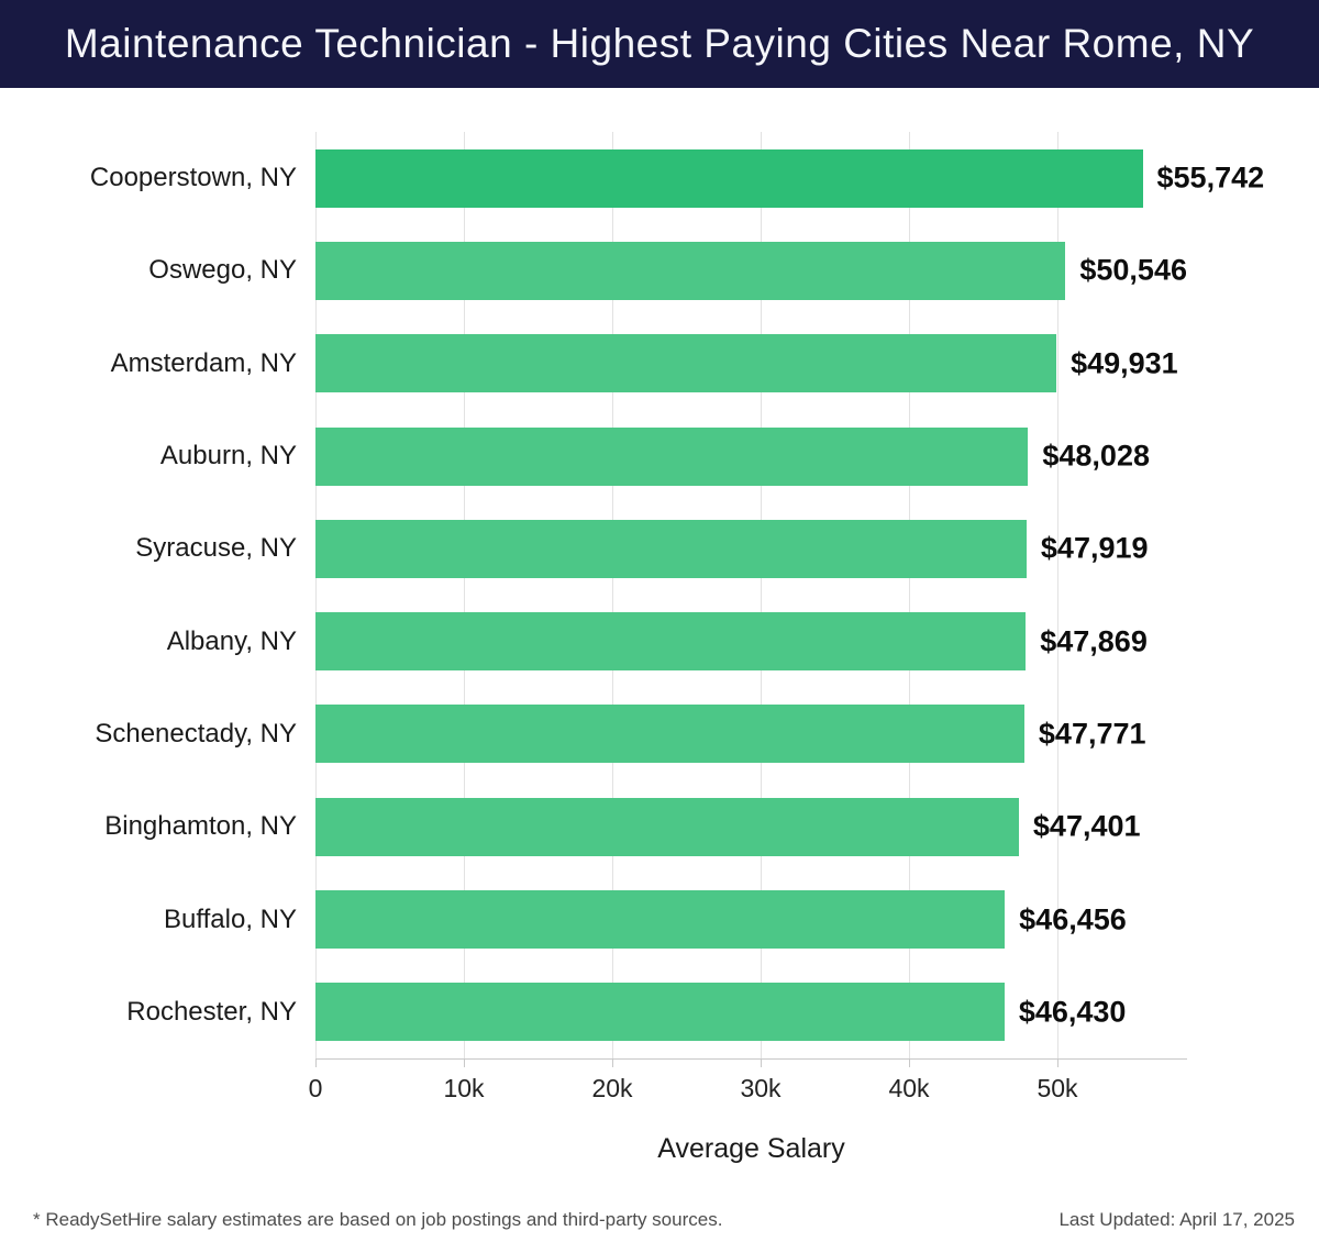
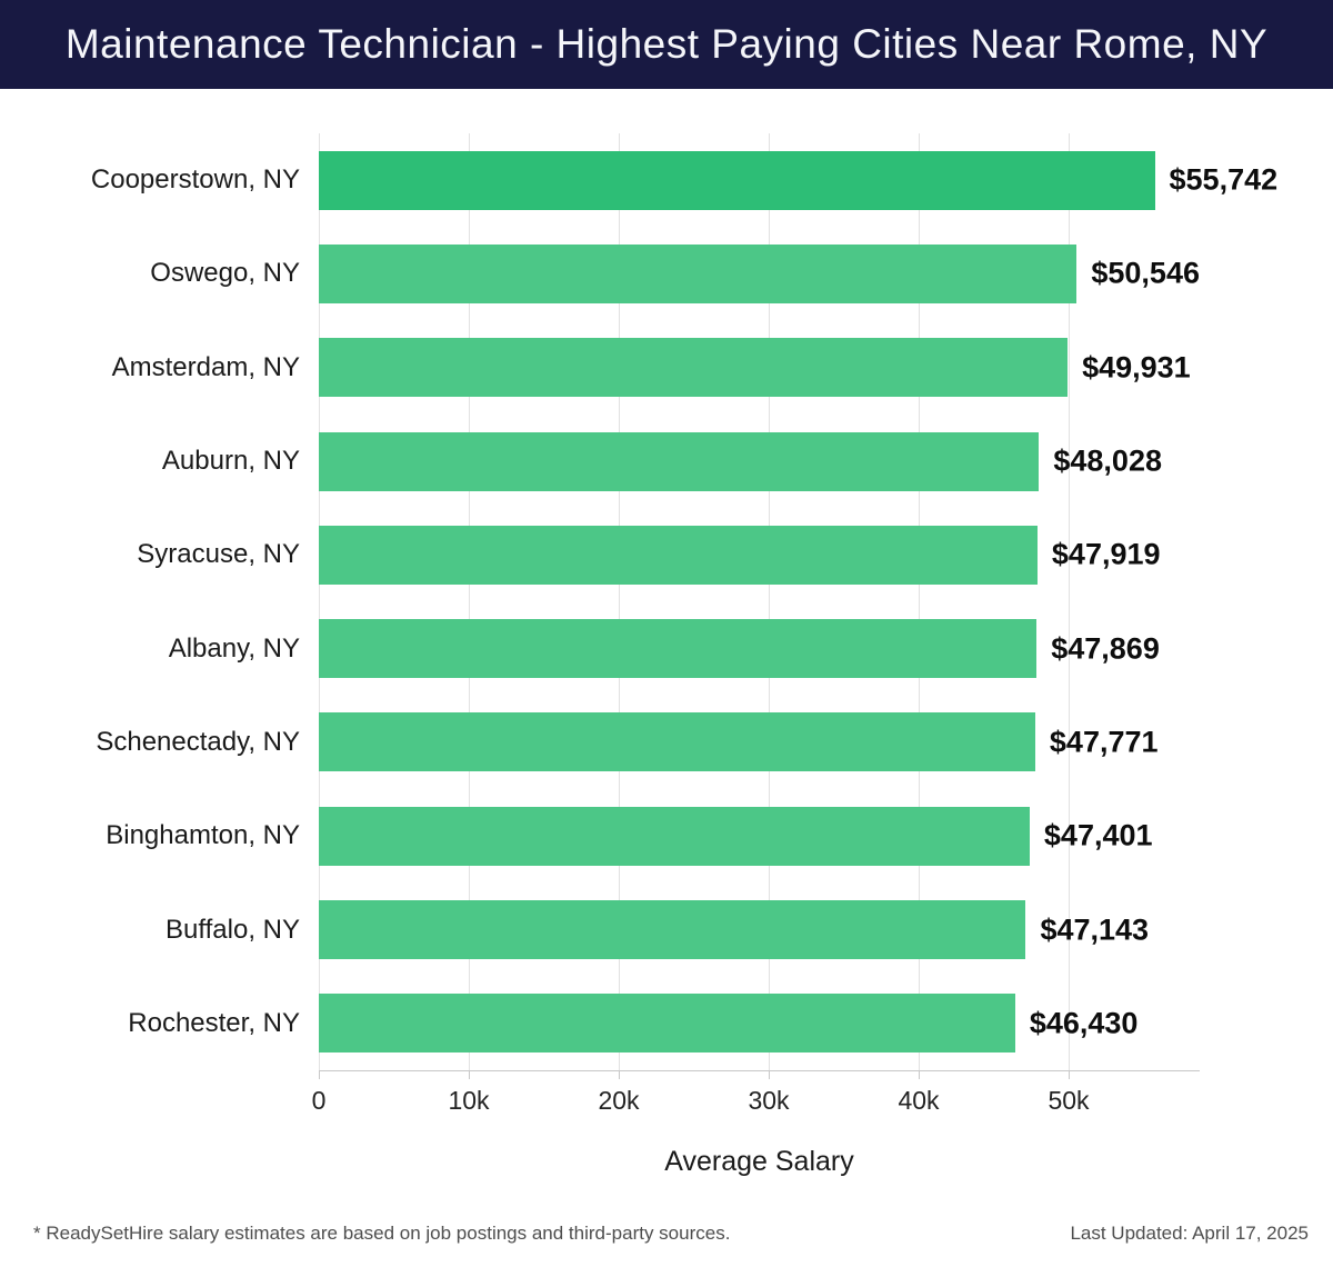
Buffalo, NY: $46,456 -> $47,143
